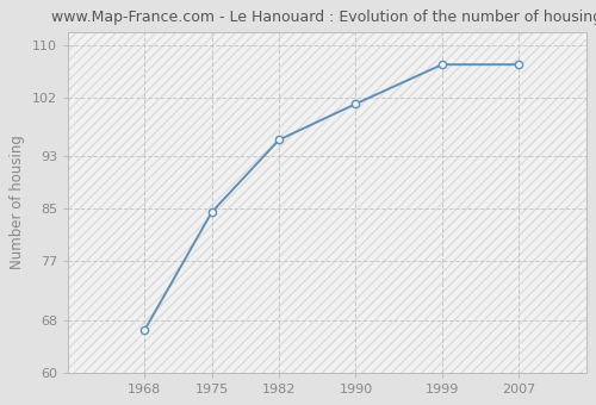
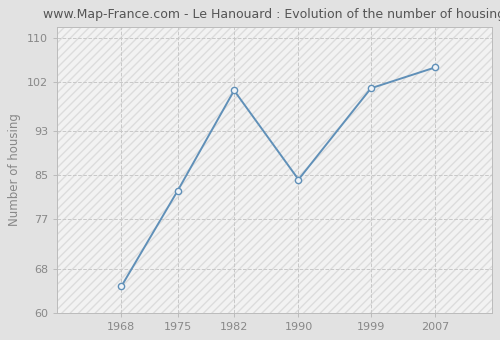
1968: 66.5 -> 64.8
1975: 84.5 -> 82.2
1982: 95.5 -> 100.4
1990: 101.0 -> 84.2
1999: 107.0 -> 100.8
2007: 107.0 -> 104.6
